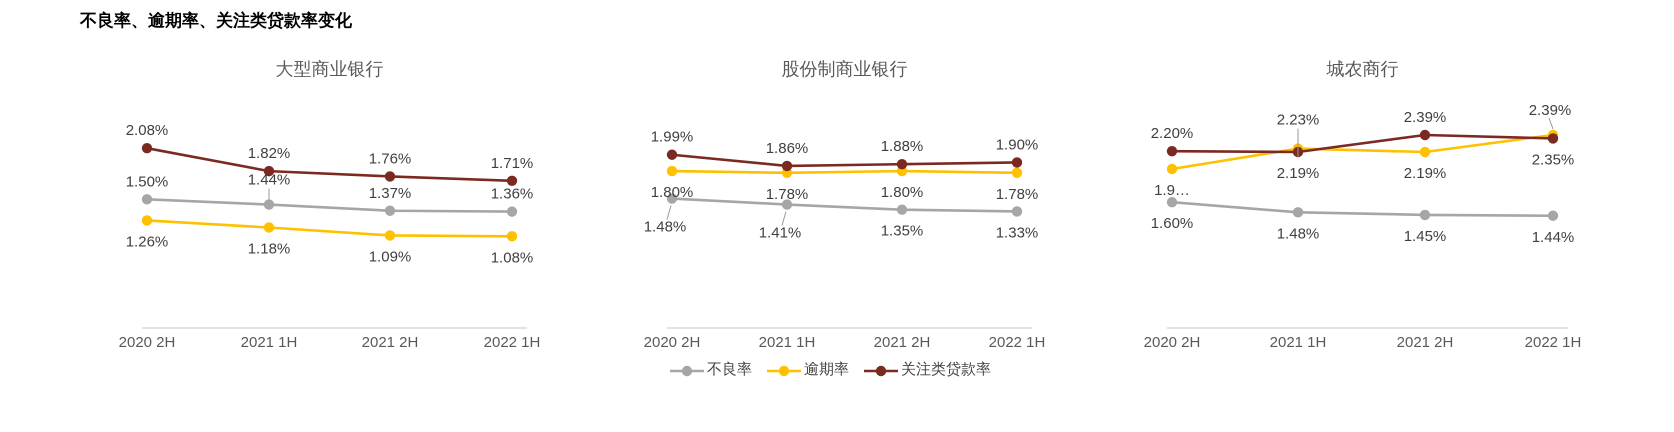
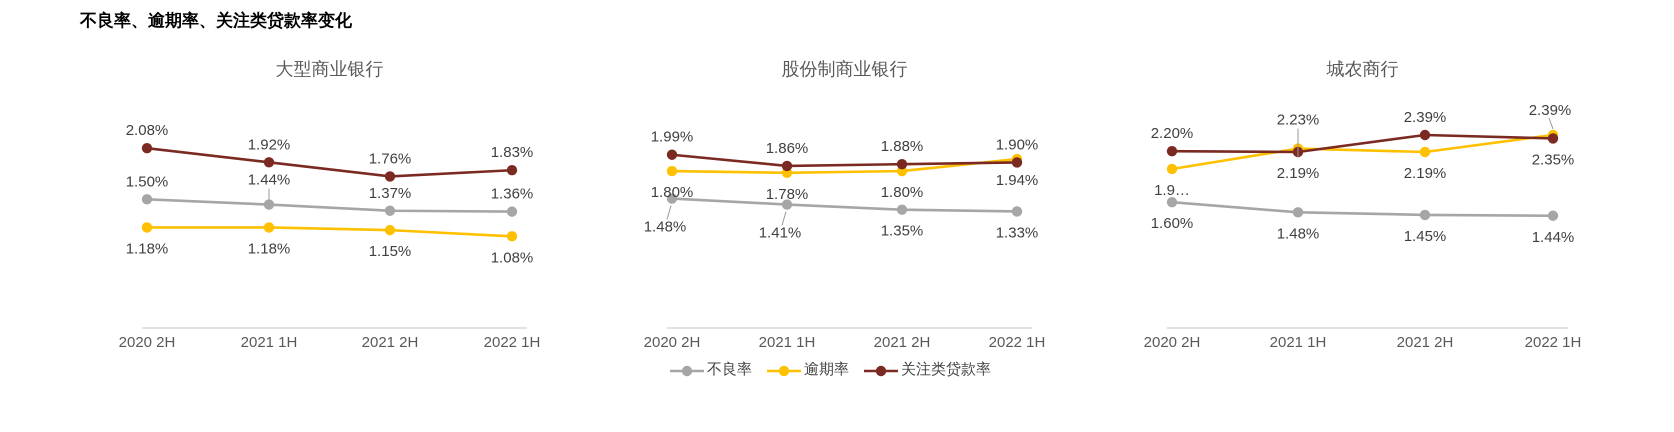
大型商业银行/逾期率/2020 2H: 1.26% -> 1.18%
大型商业银行/关注类贷款率/2021 1H: 1.82% -> 1.92%
大型商业银行/逾期率/2021 2H: 1.09% -> 1.15%
大型商业银行/关注类贷款率/2022 1H: 1.71% -> 1.83%
股份制商业银行/逾期率/2022 1H: 1.78% -> 1.94%
